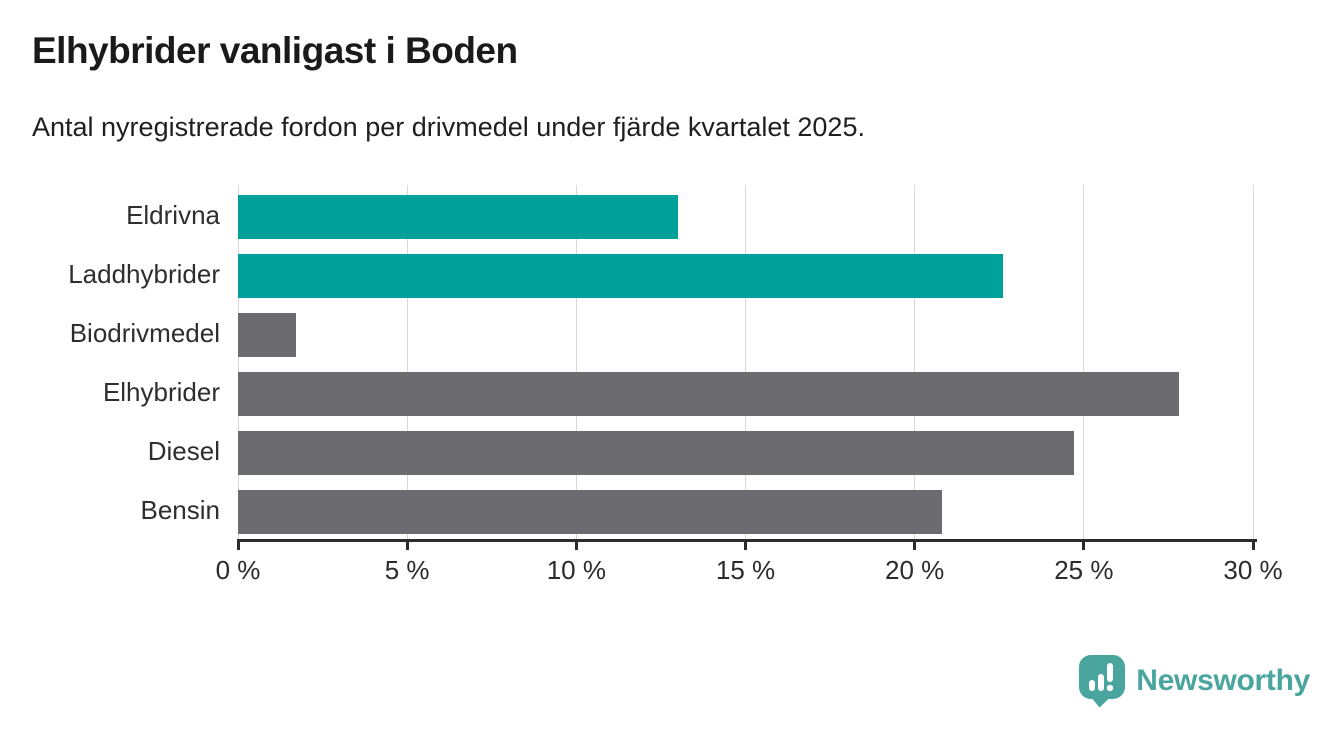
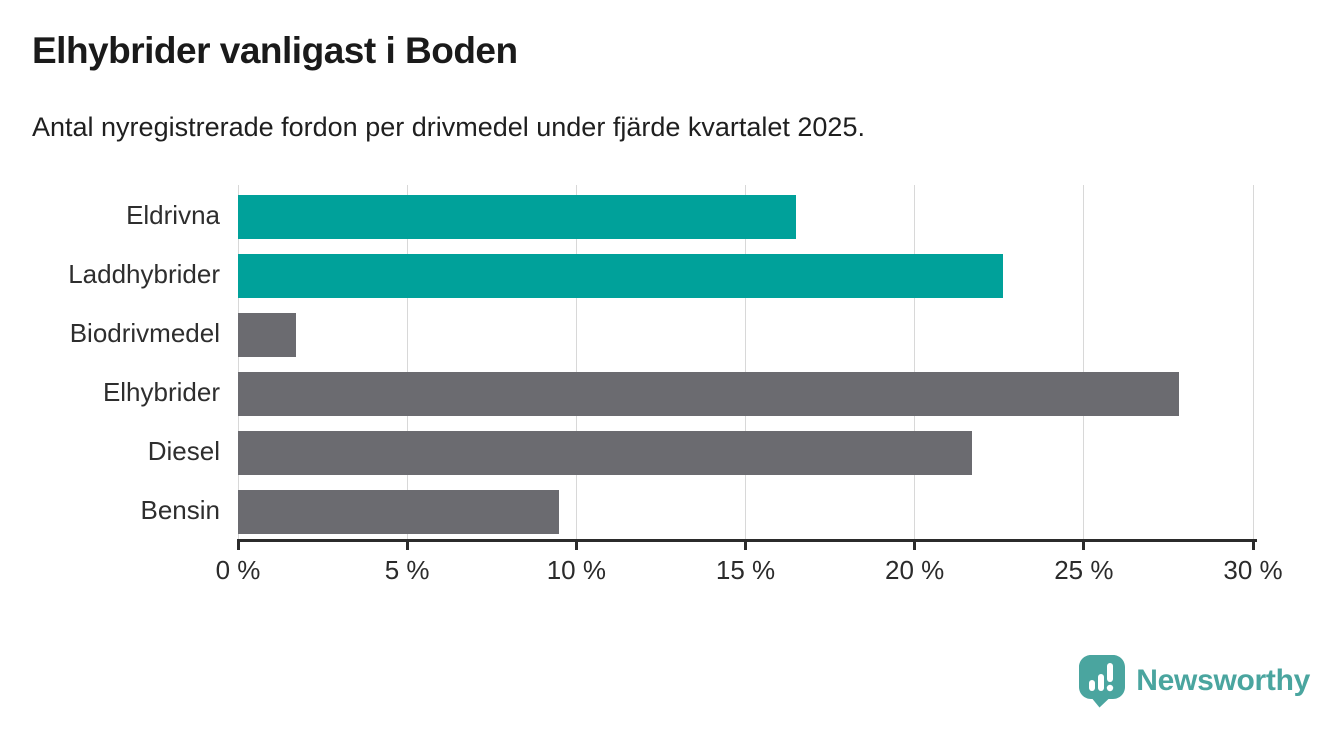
Eldrivna: 13.0% -> 16.5%
Diesel: 24.7% -> 21.7%
Bensin: 20.8% -> 9.5%
